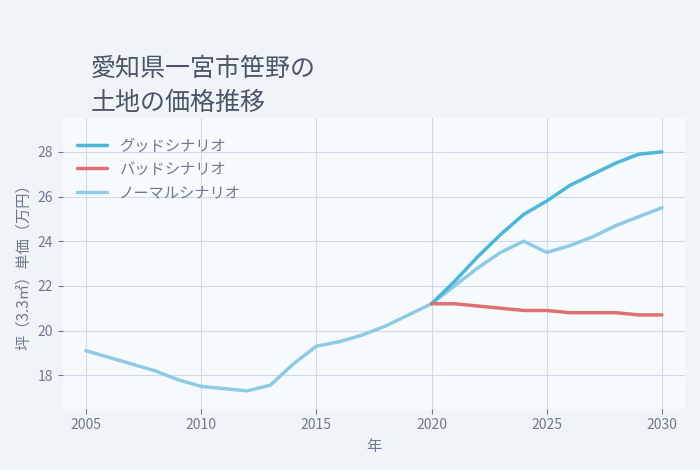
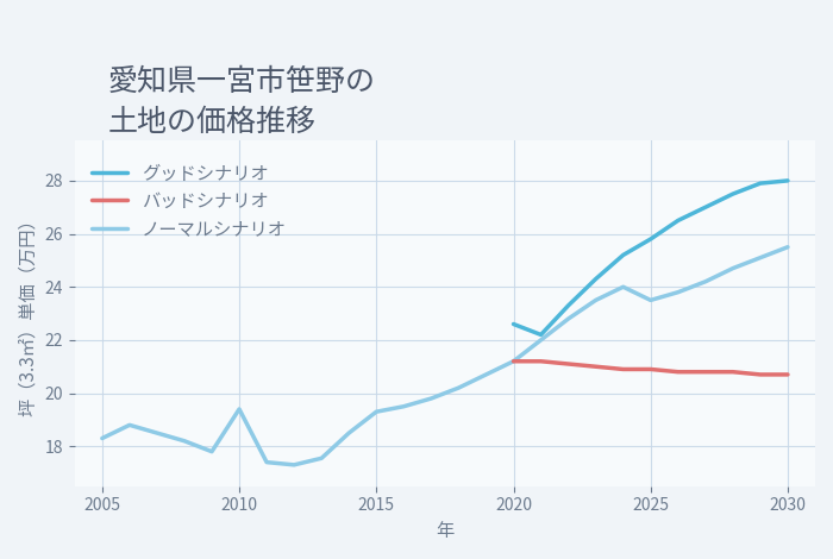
ノーマルシナリオ/2005: 19.10 -> 18.30
ノーマルシナリオ/2010: 17.50 -> 19.40
グッドシナリオ/2020: 21.2 -> 22.6
